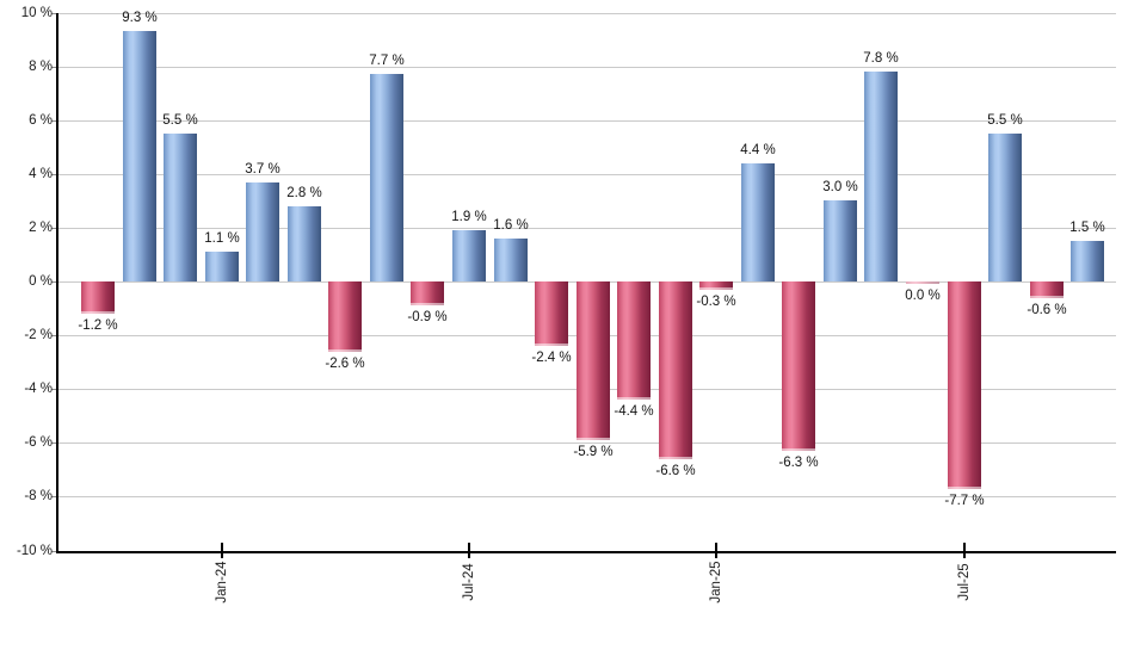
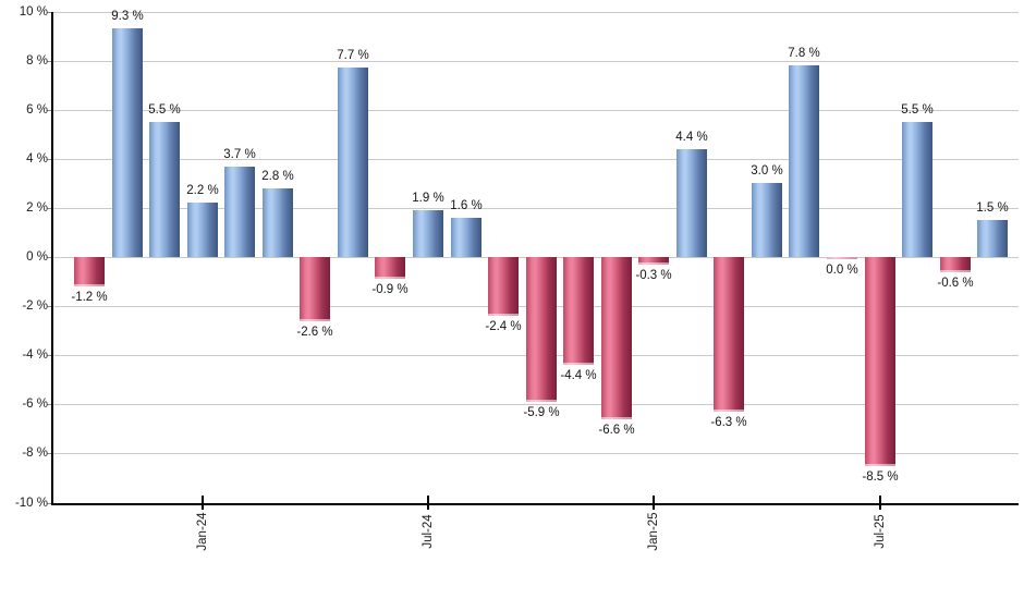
Jan-24: 1.1 -> 2.2
Jul-25: -7.7 -> -8.5
